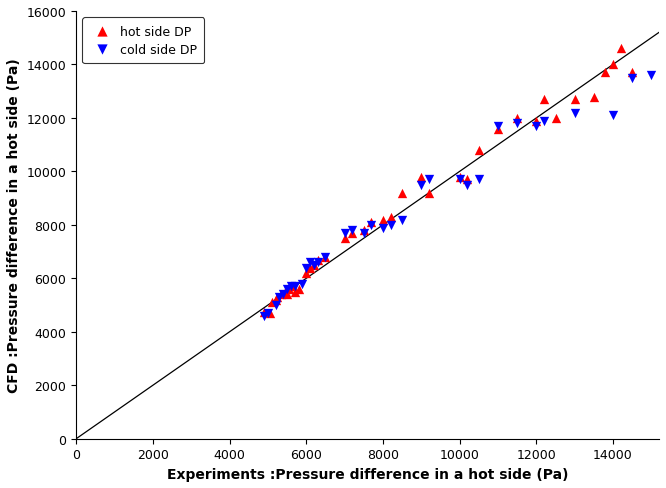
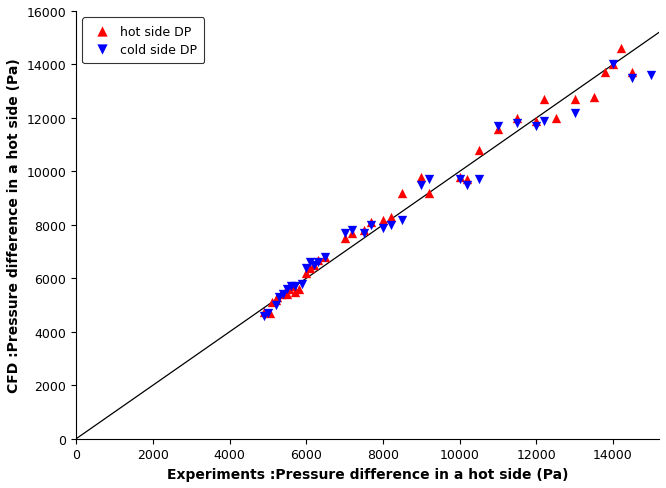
cold side DP/14000: 12100 -> 14000
